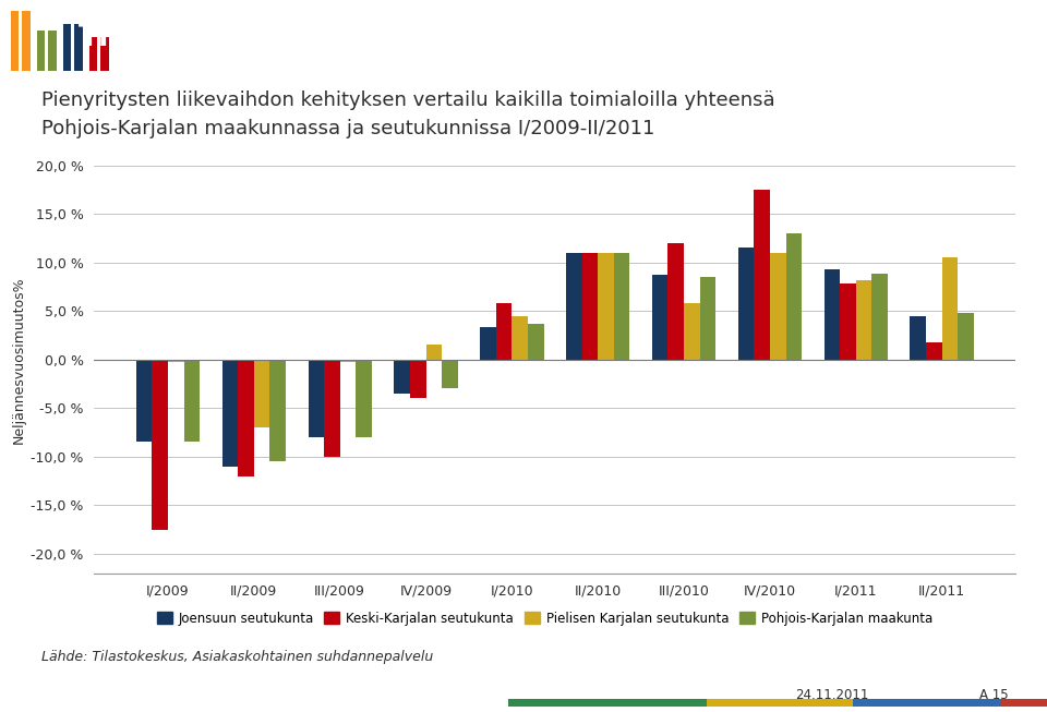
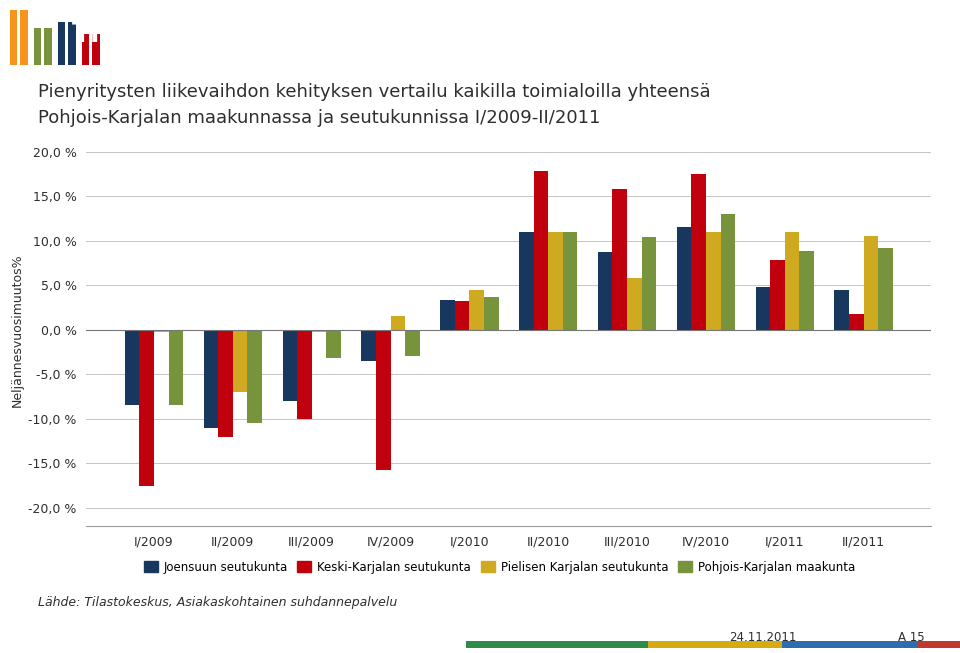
Pohjois-Karjalan maakunta/III/2009: -8,0 % -> -3,2 %
Keski-Karjalan seutukunta/IV/2009: -4,0 % -> -15,8 %
Keski-Karjalan seutukunta/I/2010: 5,8 % -> 3,2 %
Keski-Karjalan seutukunta/II/2010: 11,0 % -> 17,8 %
Keski-Karjalan seutukunta/III/2010: 12,0 % -> 15,8 %
Pohjois-Karjalan maakunta/III/2010: 8,5 % -> 10,4 %
Joensuun seutukunta/I/2011: 9,3 % -> 4,8 %
Pielisen Karjalan seutukunta/I/2011: 8,2 % -> 11,0 %
Pohjois-Karjalan maakunta/II/2011: 4,8 % -> 9,2 %
